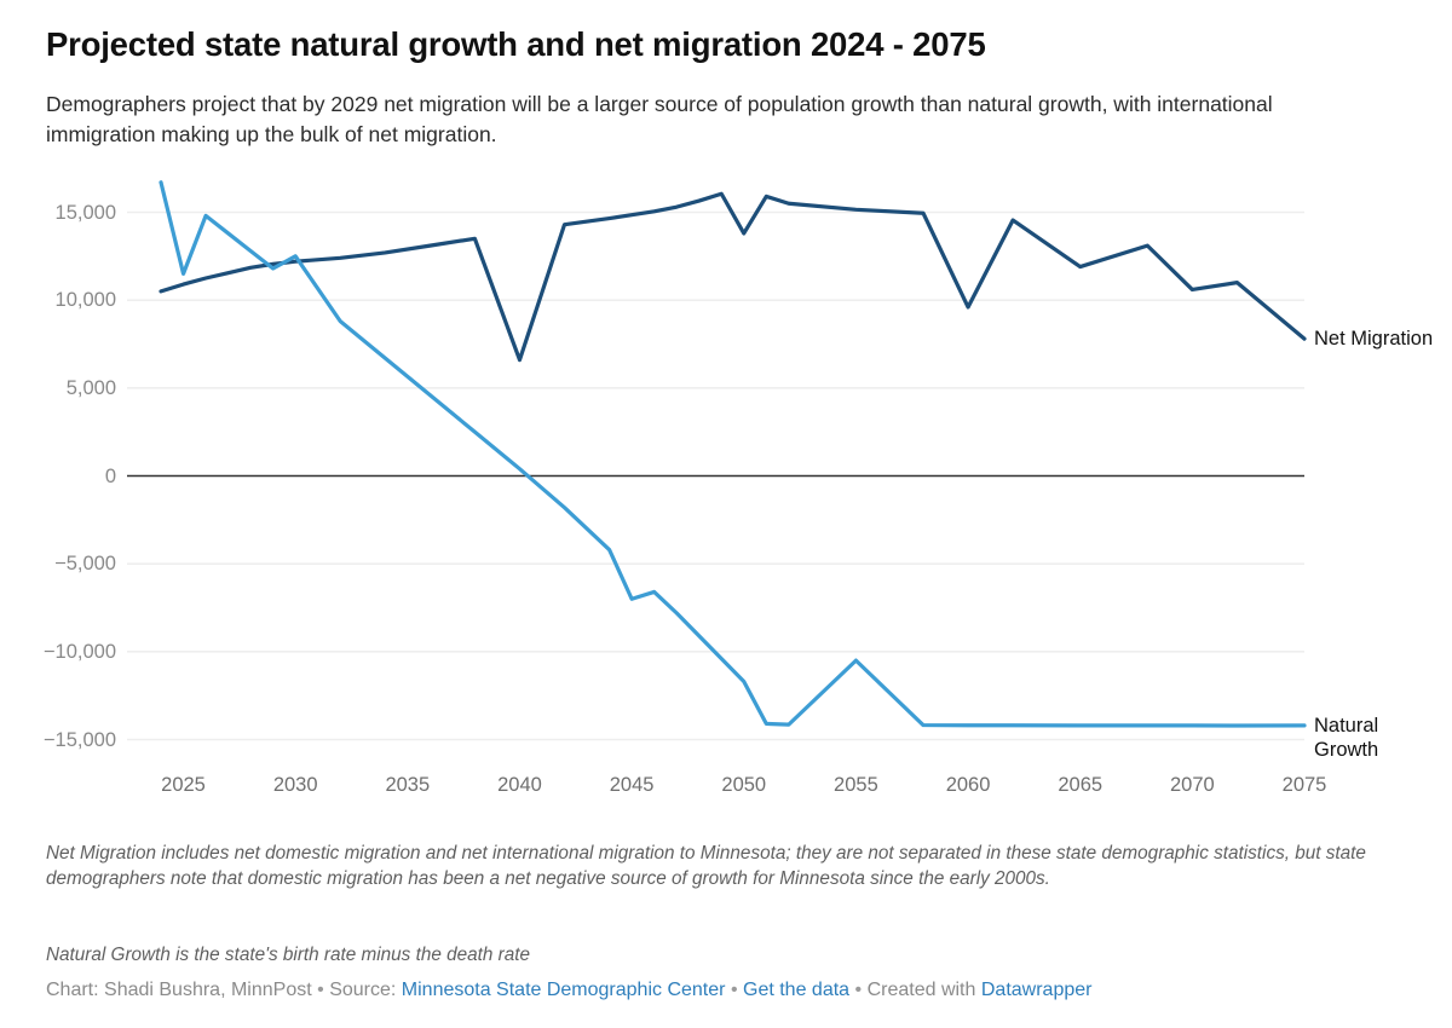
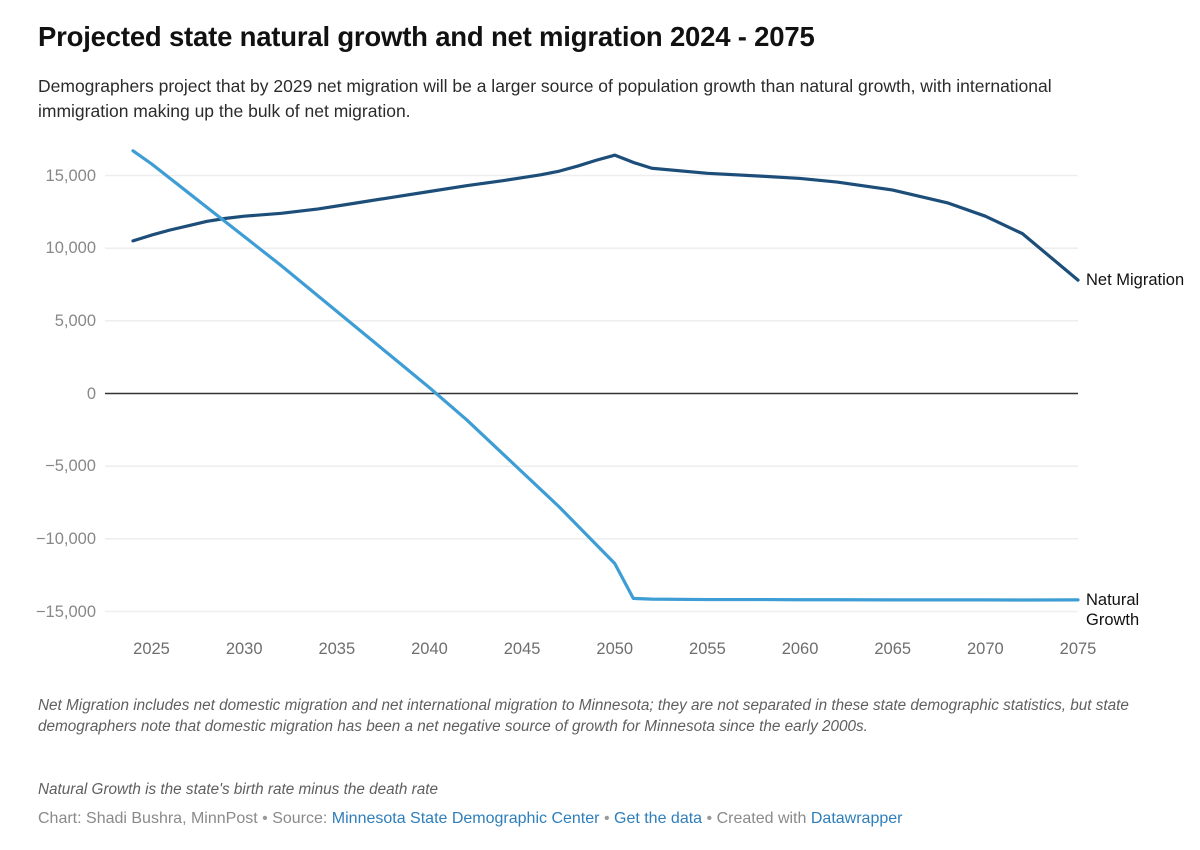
Natural Growth/2025: 11500 -> 15800
Natural Growth/2030: 12500 -> 10800
Net Migration/2040: 6600 -> 13900
Natural Growth/2045: -7000 -> -5400
Net Migration/2050: 13800 -> 16400
Natural Growth/2055: -10500 -> -14200
Net Migration/2060: 9600 -> 14800
Net Migration/2065: 11900 -> 14000
Net Migration/2070: 10600 -> 12200
